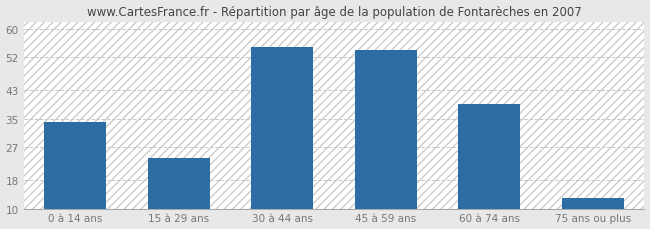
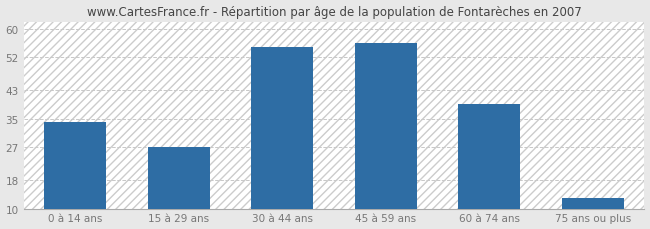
15 à 29 ans: 24 -> 27
45 à 59 ans: 54 -> 56
